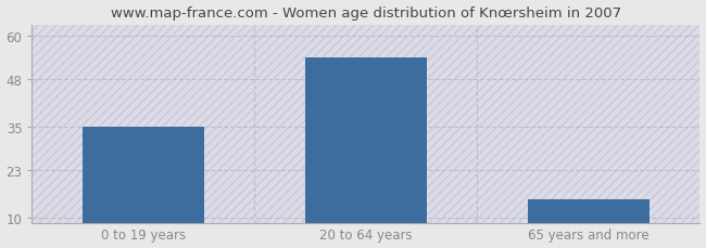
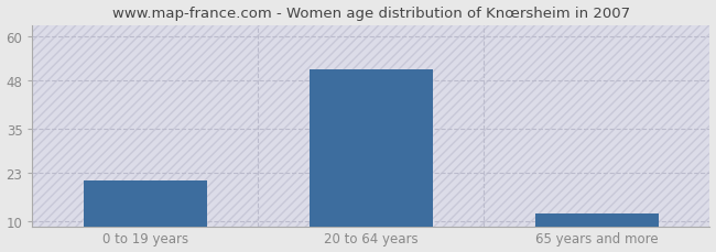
0 to 19 years: 35 -> 21
20 to 64 years: 54 -> 51
65 years and more: 15 -> 12
